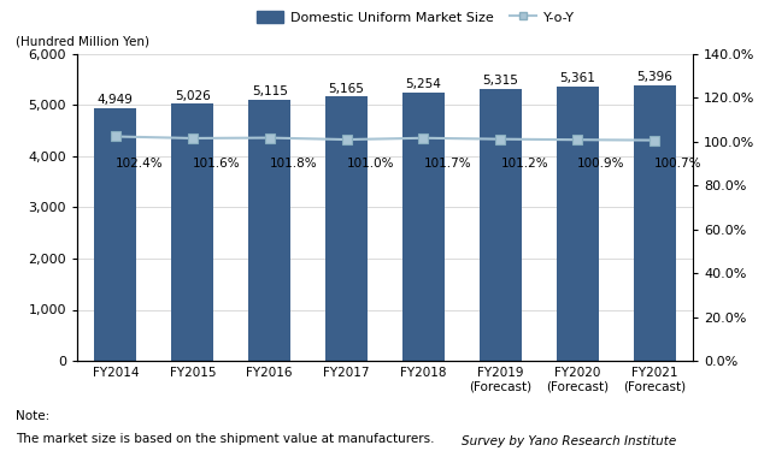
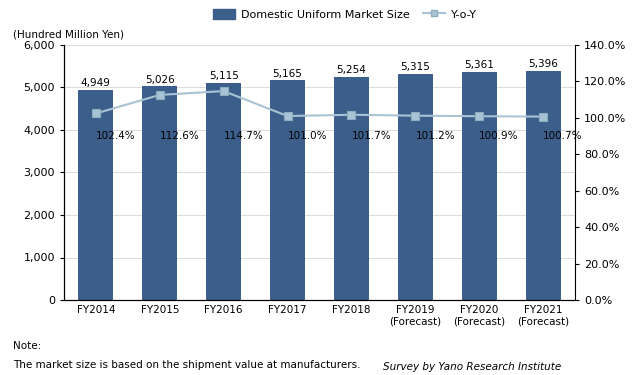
Y-o-Y/FY2015: 101.6% -> 112.6%
Y-o-Y/FY2016: 101.8% -> 114.7%
